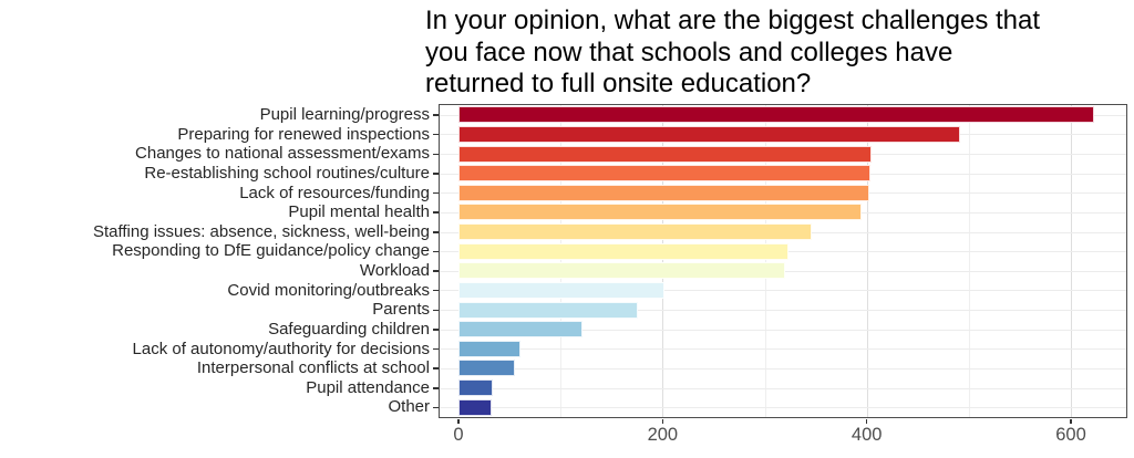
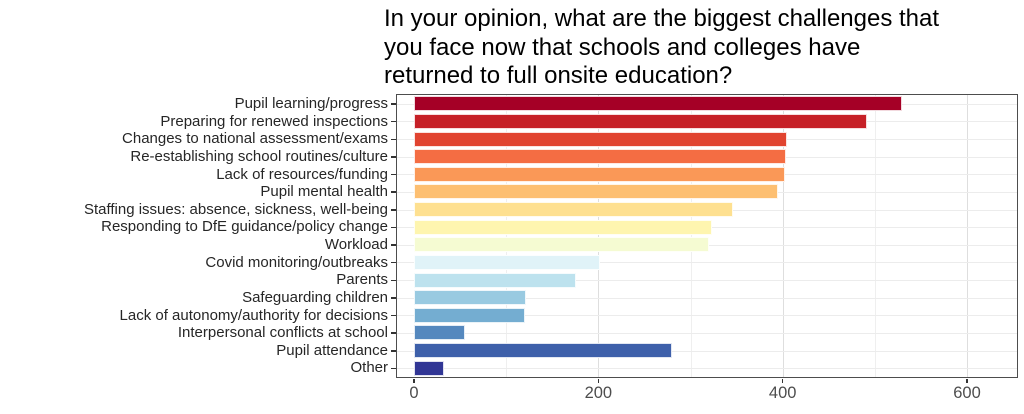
Pupil learning/progress: 620 -> 530
Lack of autonomy/authority for decisions: 60 -> 120
Pupil attendance: 30 -> 280
